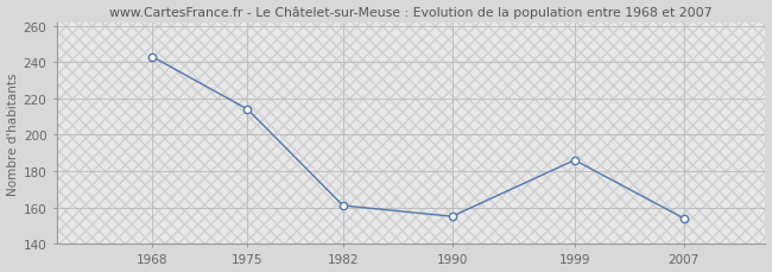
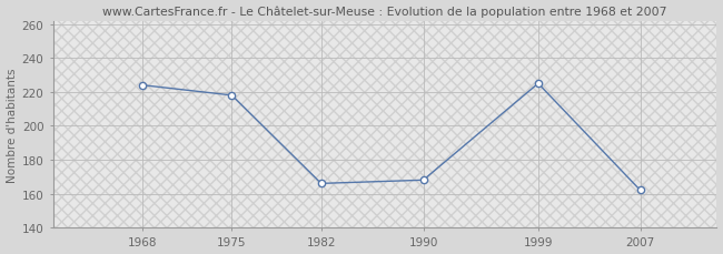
1968: 243 -> 224
1975: 214 -> 218
1982: 161 -> 166
1990: 155 -> 168
1999: 186 -> 225
2007: 154 -> 162
